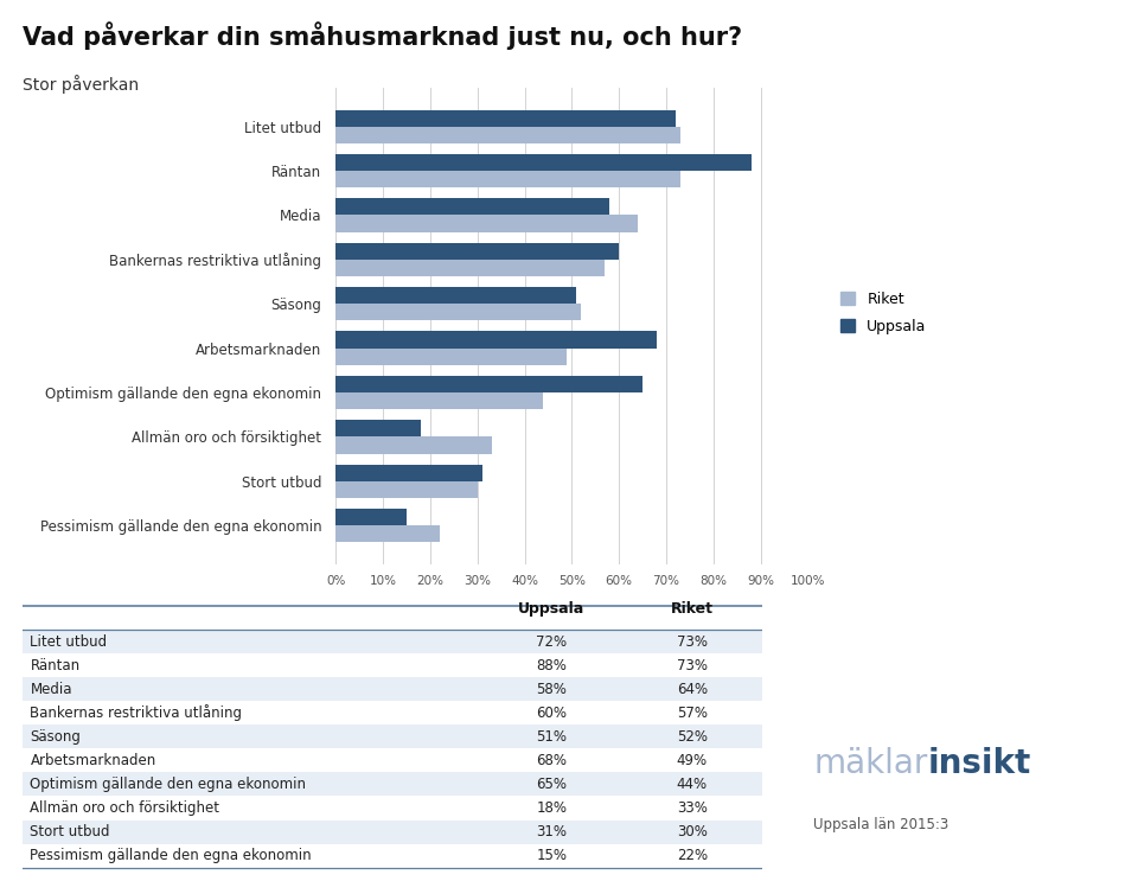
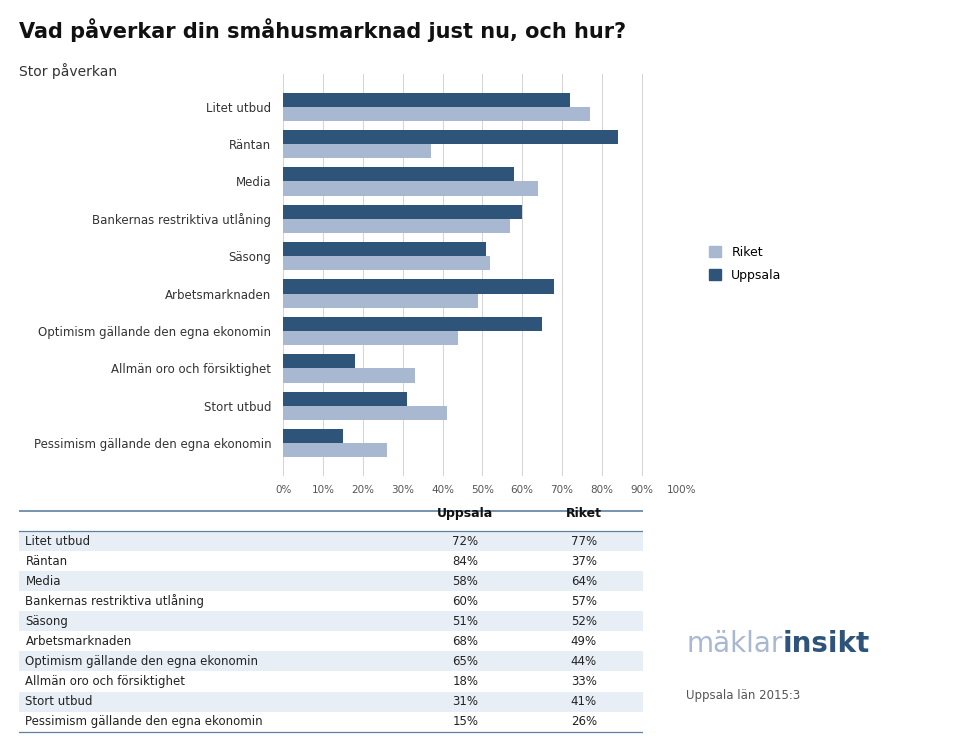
Riket/Litet utbud: 73% -> 77%
Uppsala/Räntan: 88% -> 84%
Riket/Räntan: 73% -> 37%
Riket/Stort utbud: 30% -> 41%
Riket/Pessimism gällande den egna ekonomin: 22% -> 26%
